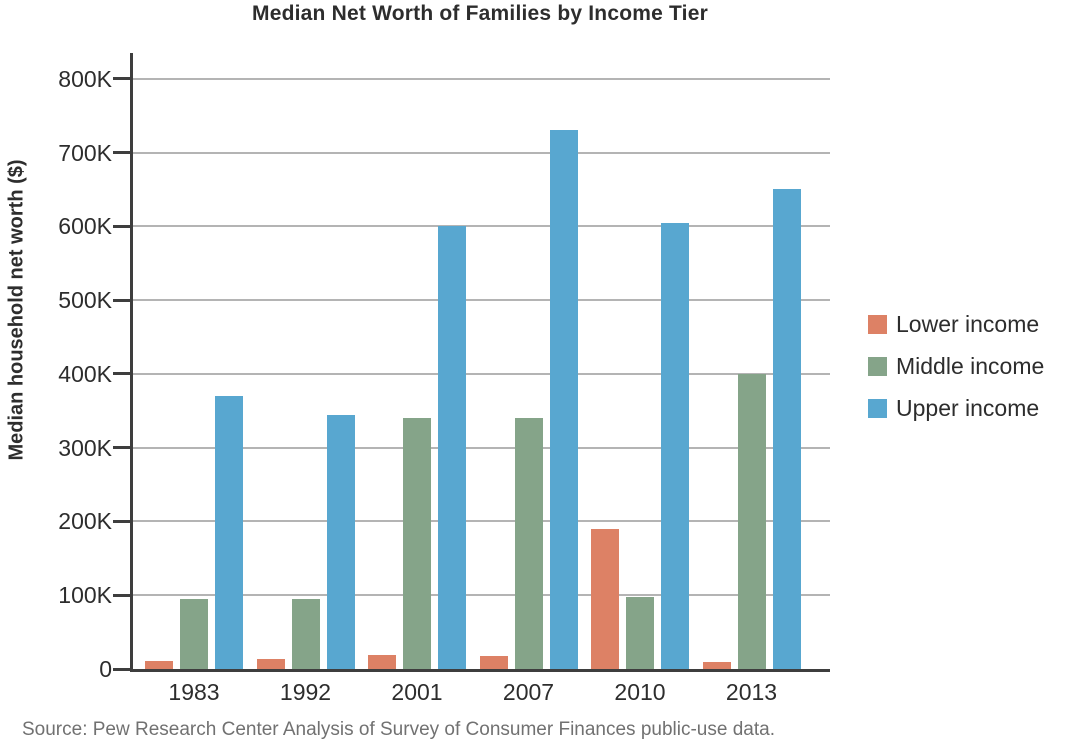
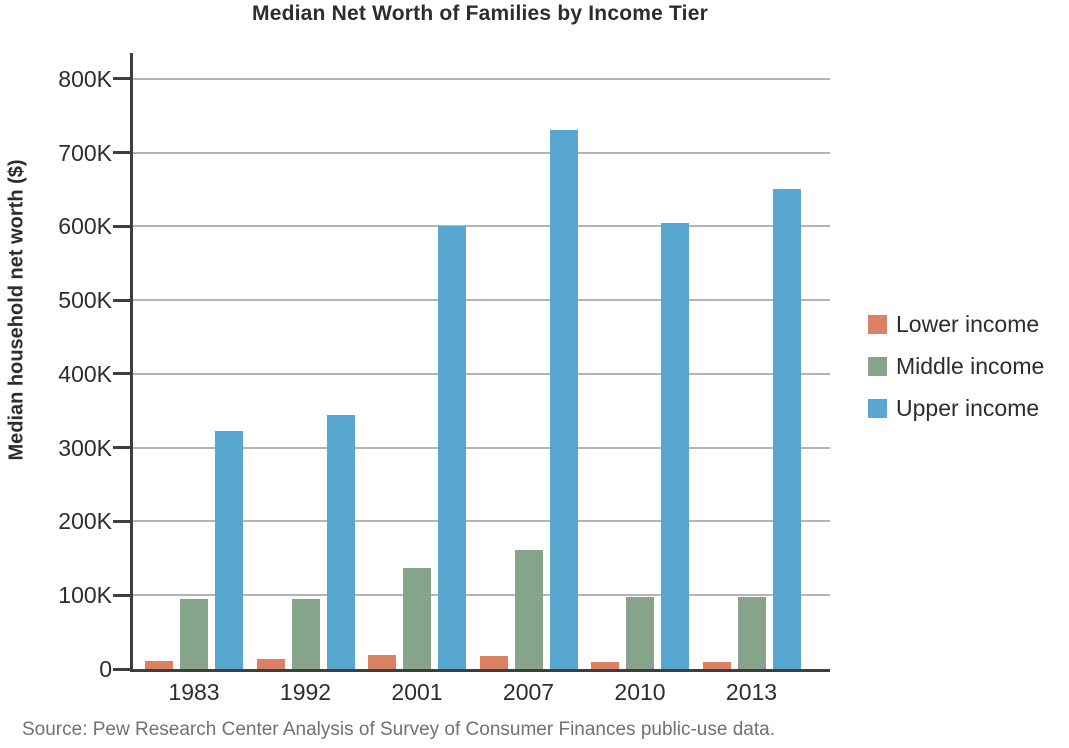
Upper income/1983: 370K -> 320K
Middle income/2001: 340K -> 140K
Middle income/2007: 340K -> 160K
Lower income/2010: 190K -> 10K
Middle income/2013: 400K -> 100K
